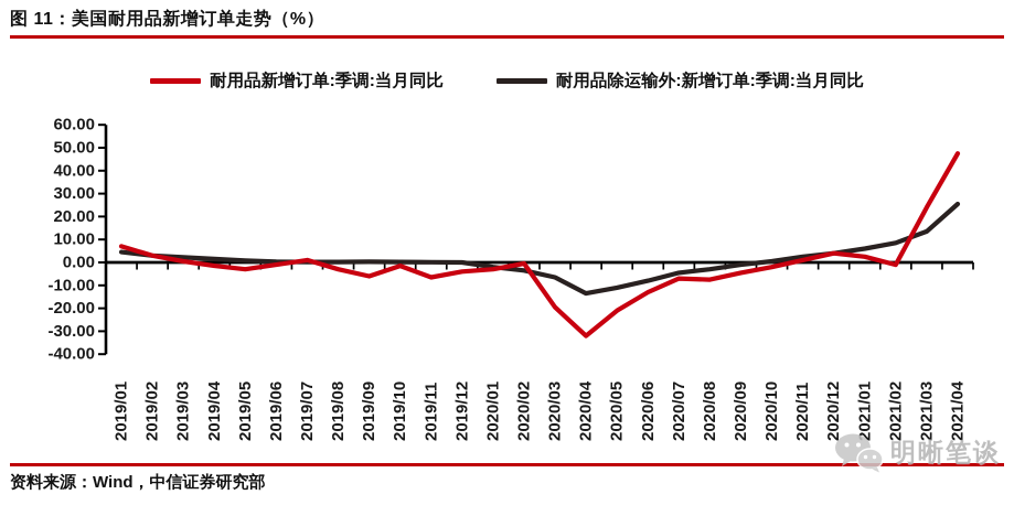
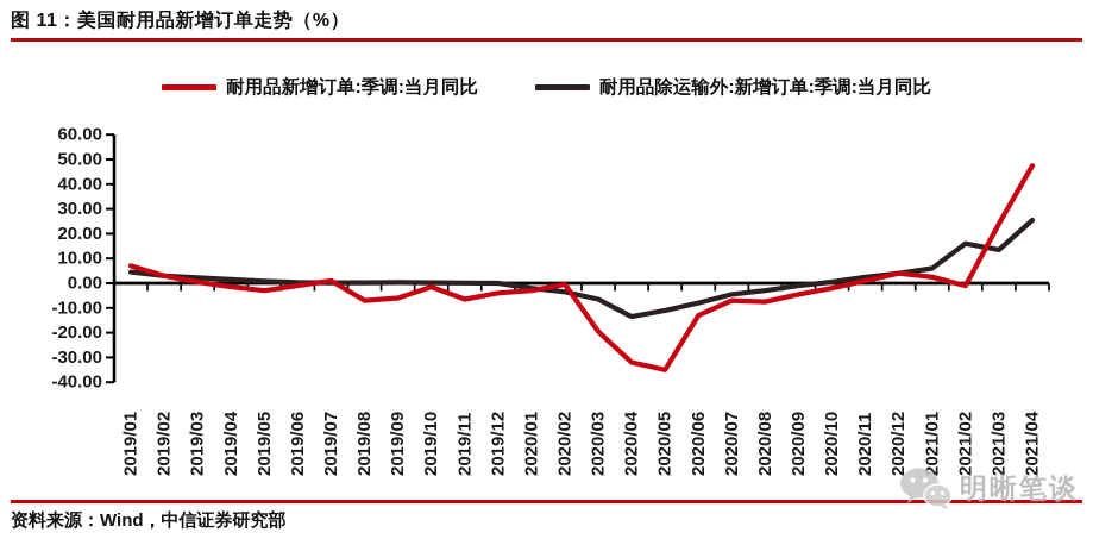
耐用品新增订单:季调:当月同比/2019/08: -3 -> -7
耐用品新增订单:季调:当月同比/2020/05: -21 -> -35
耐用品除运输外:新增订单:季调:当月同比/2021/02: 8 -> 16
